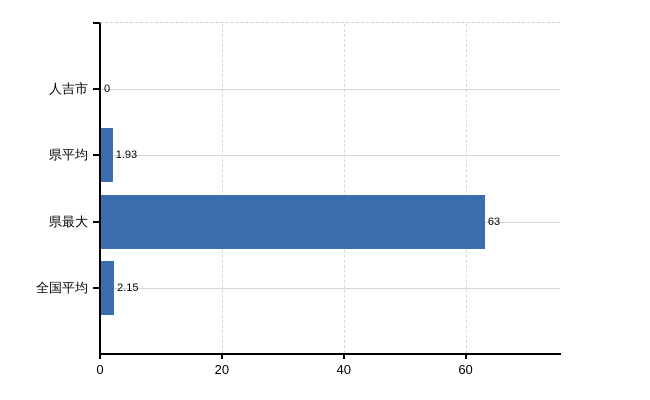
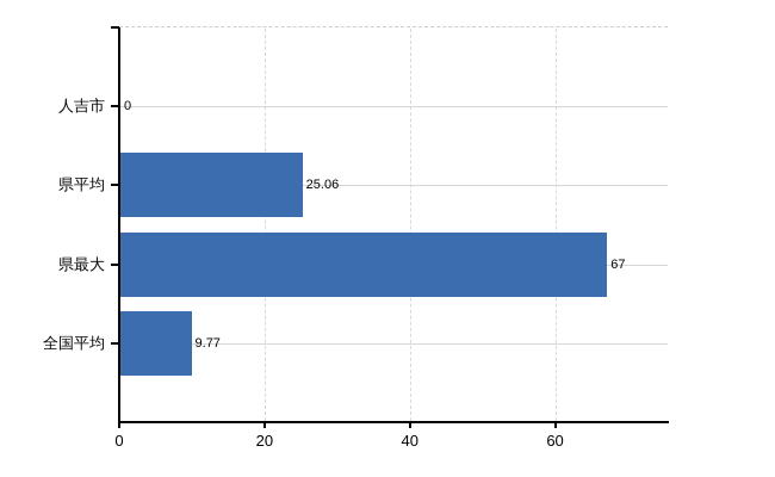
県平均: 1.93 -> 25.06
県最大: 63 -> 67
全国平均: 2.15 -> 9.77
